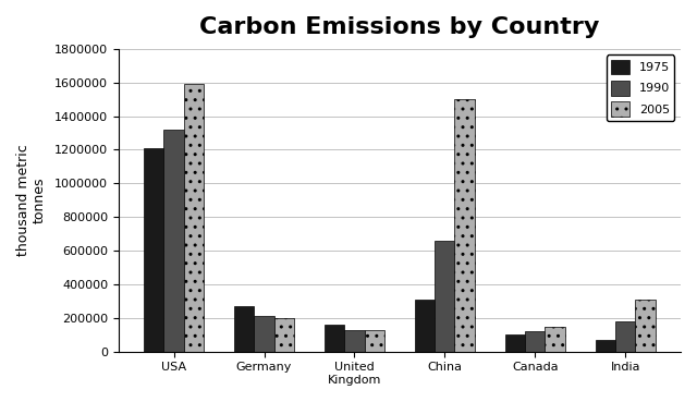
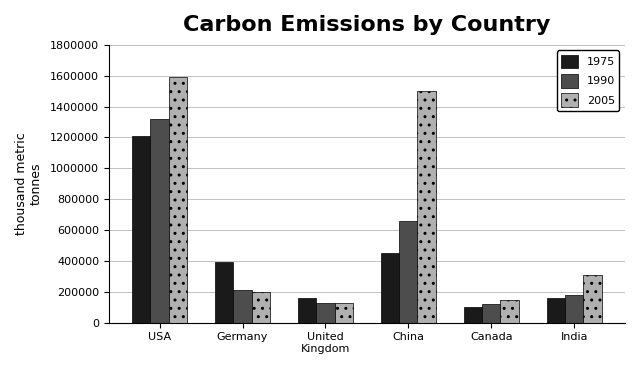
1975/Germany: 270000 -> 390000
1975/China: 310000 -> 450000
1975/India: 70000 -> 160000
